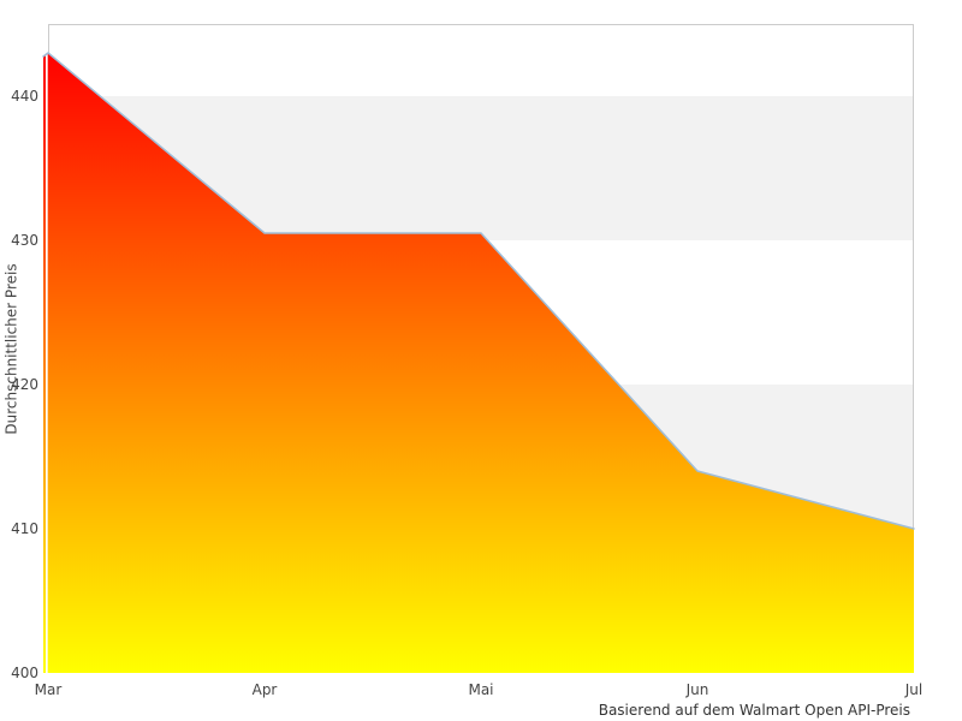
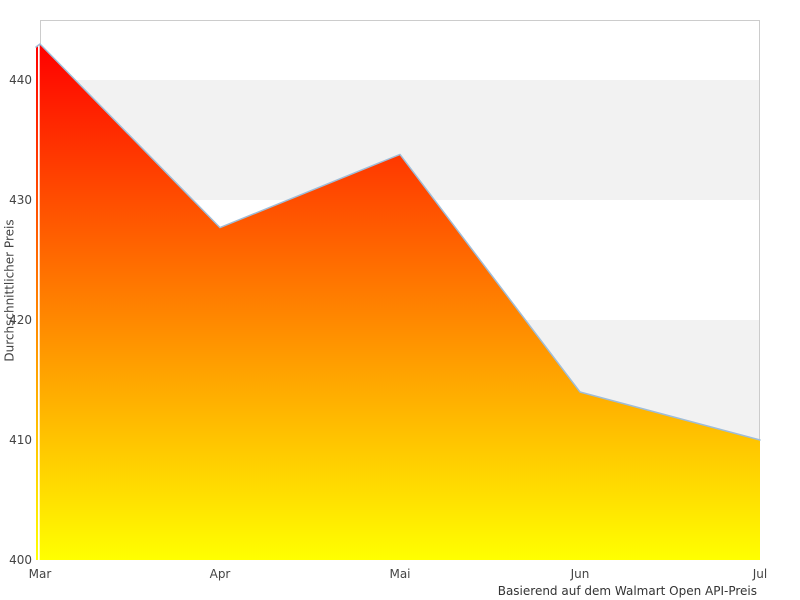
Apr: 430.5 -> 427.7
Mai: 430.5 -> 433.8
